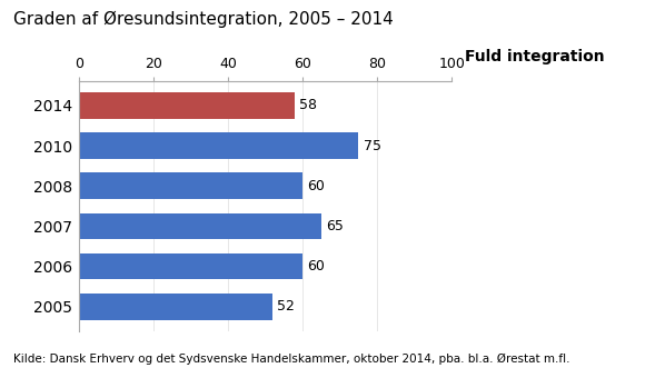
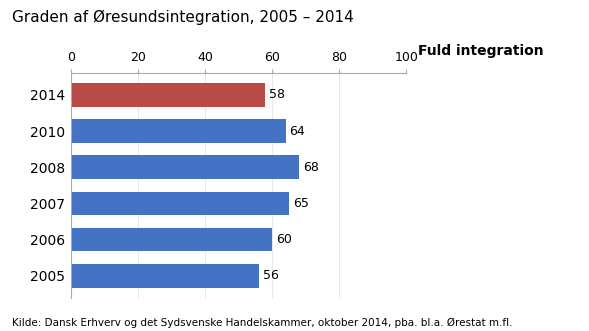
2010: 75 -> 64
2008: 60 -> 68
2005: 52 -> 56
